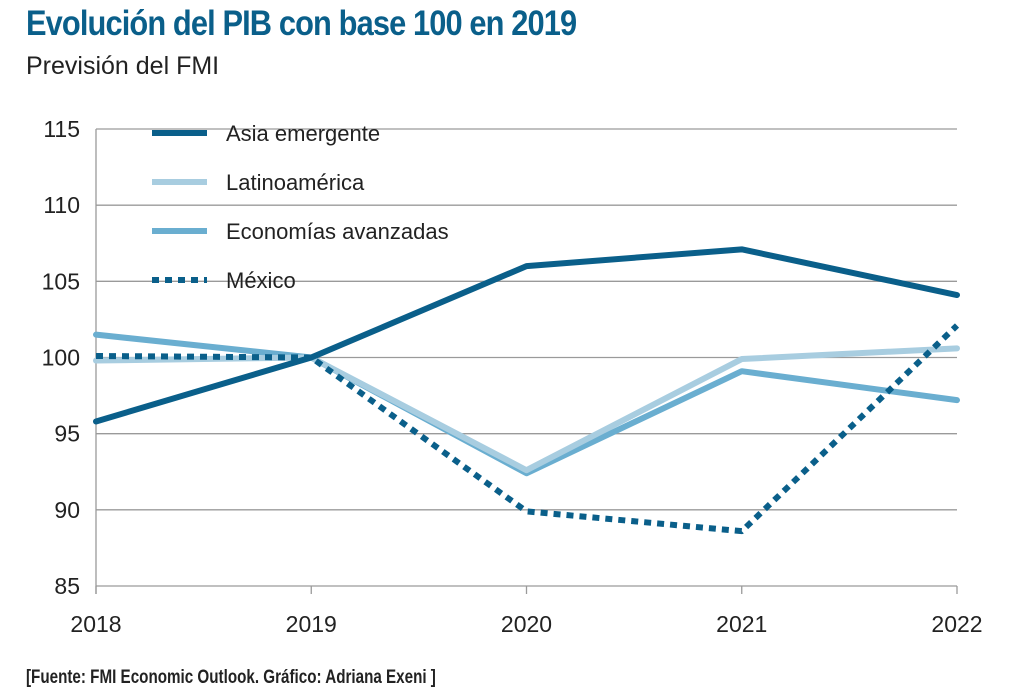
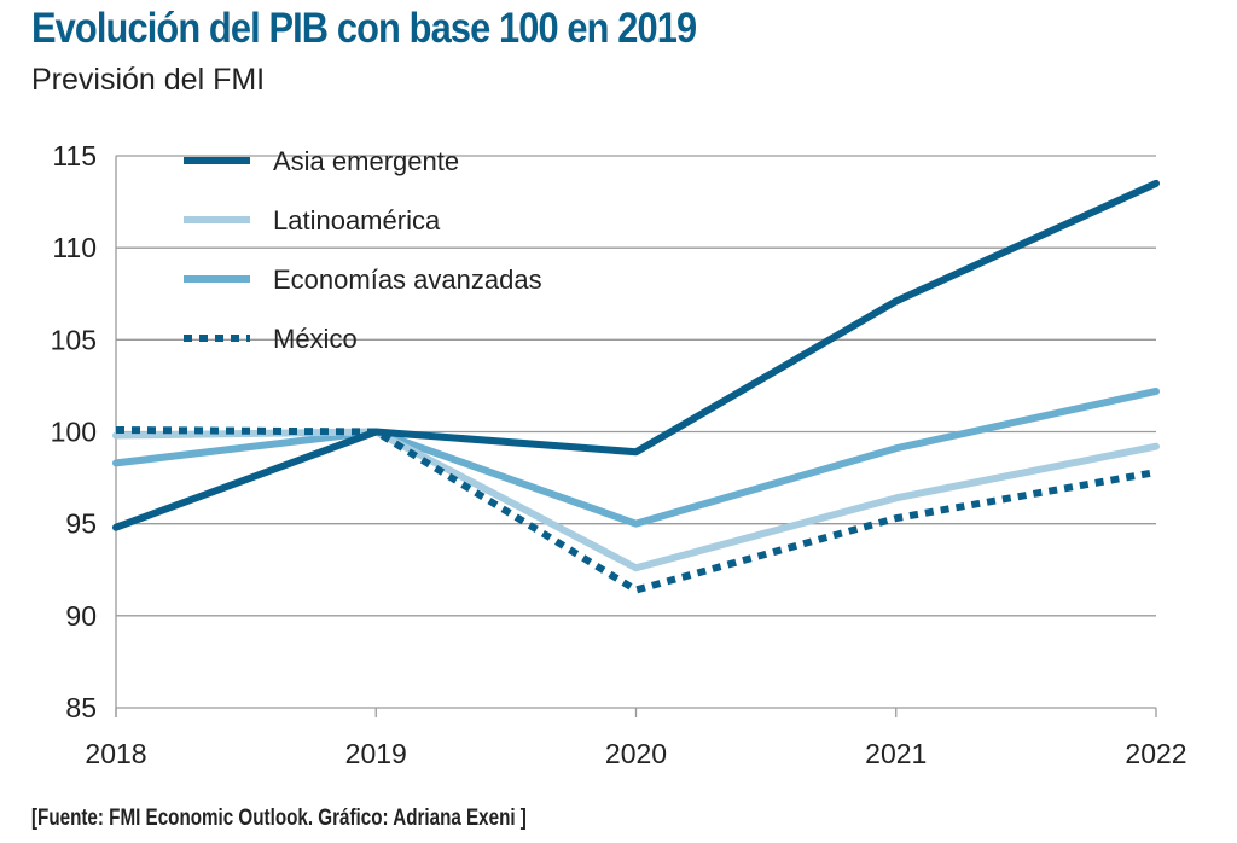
Asia emergente/2018: 95.8 -> 94.8
Economías avanzadas/2018: 101.5 -> 98.3
Asia emergente/2020: 106.0 -> 98.9
Economías avanzadas/2020: 92.4 -> 95.0
México/2020: 89.9 -> 91.4
Latinoamérica/2021: 99.9 -> 96.4
México/2021: 88.6 -> 95.3
Asia emergente/2022: 104.1 -> 113.5
Latinoamérica/2022: 100.6 -> 99.2
Economías avanzadas/2022: 97.2 -> 102.2
México/2022: 102.1 -> 97.8
